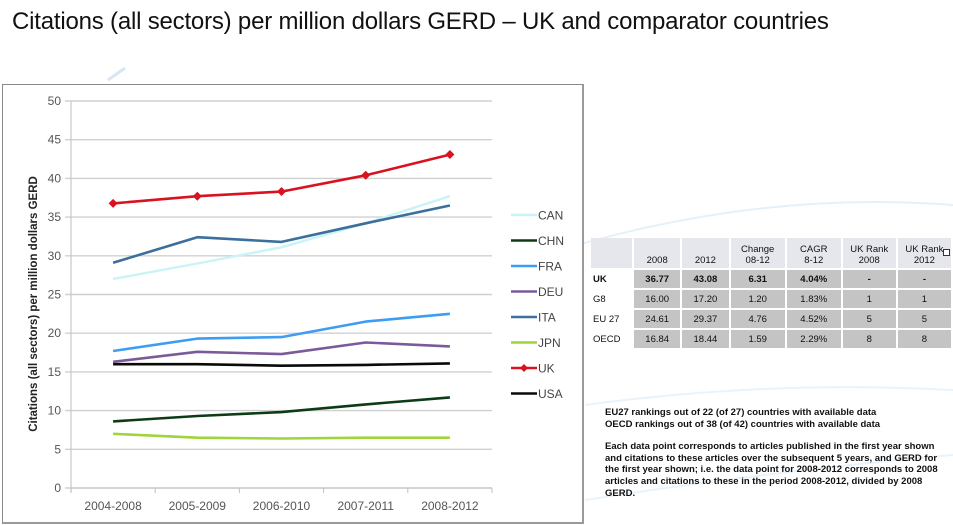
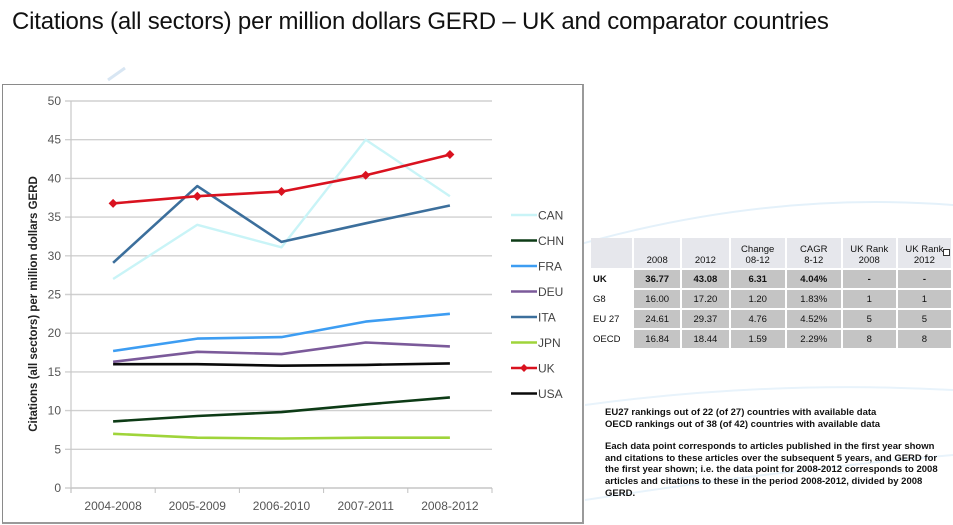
CAN/2005-2009: 29 -> 34
ITA/2005-2009: 32 -> 39
CAN/2007-2011: 34 -> 45
